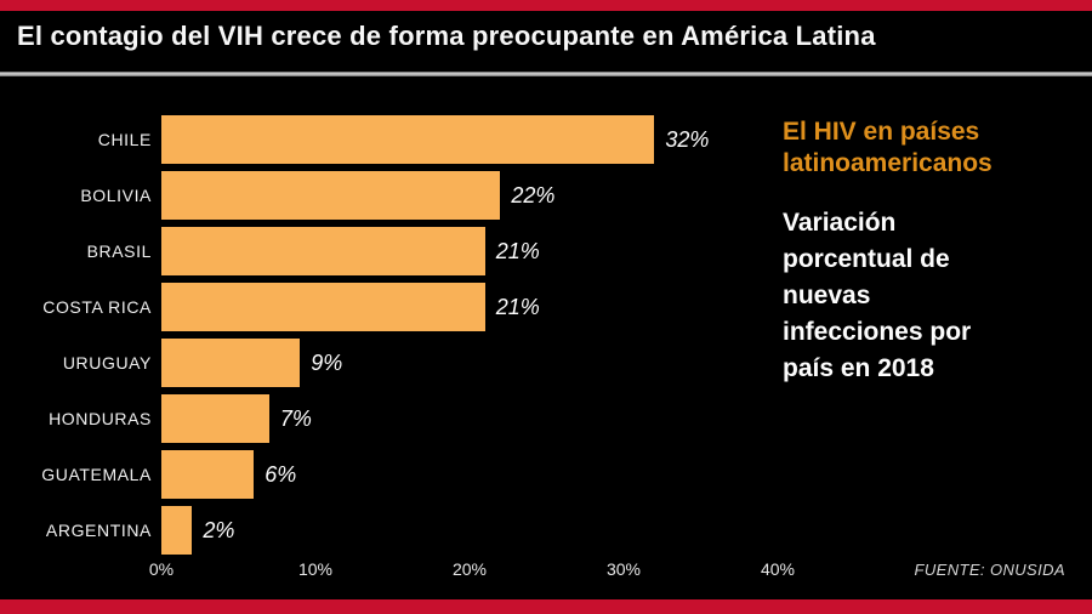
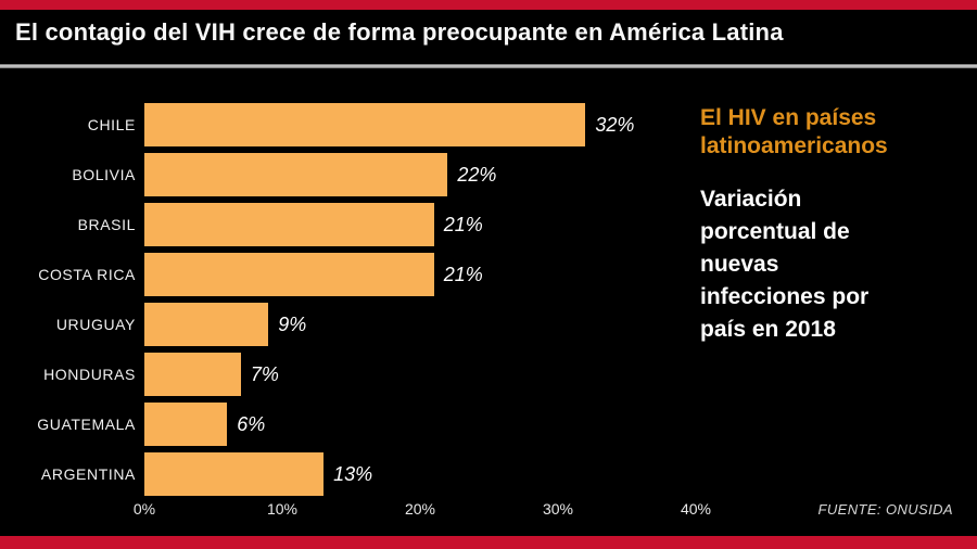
ARGENTINA: 2% -> 13%
